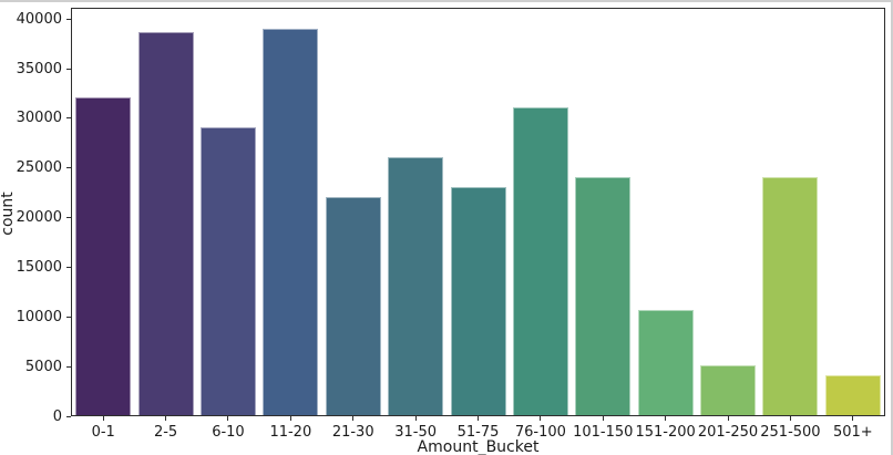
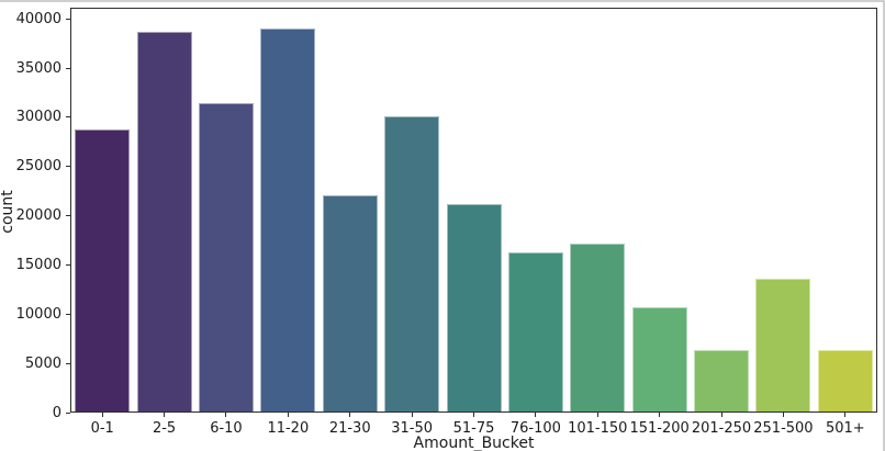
0-1: 32000 -> 29000
6-10: 29000 -> 31000
31-50: 26000 -> 30000
51-75: 23000 -> 21000
76-100: 31000 -> 16000
101-150: 24000 -> 17000
201-250: 5000 -> 6000
251-500: 24000 -> 14000
501+: 4000 -> 6000
